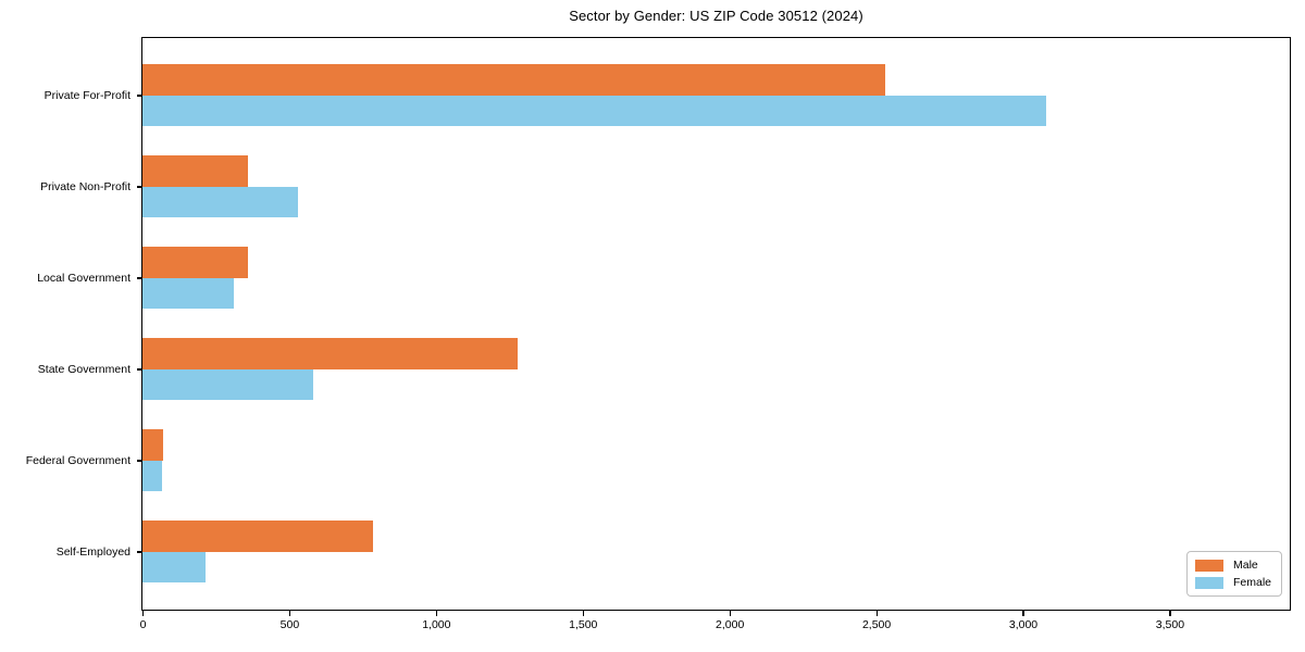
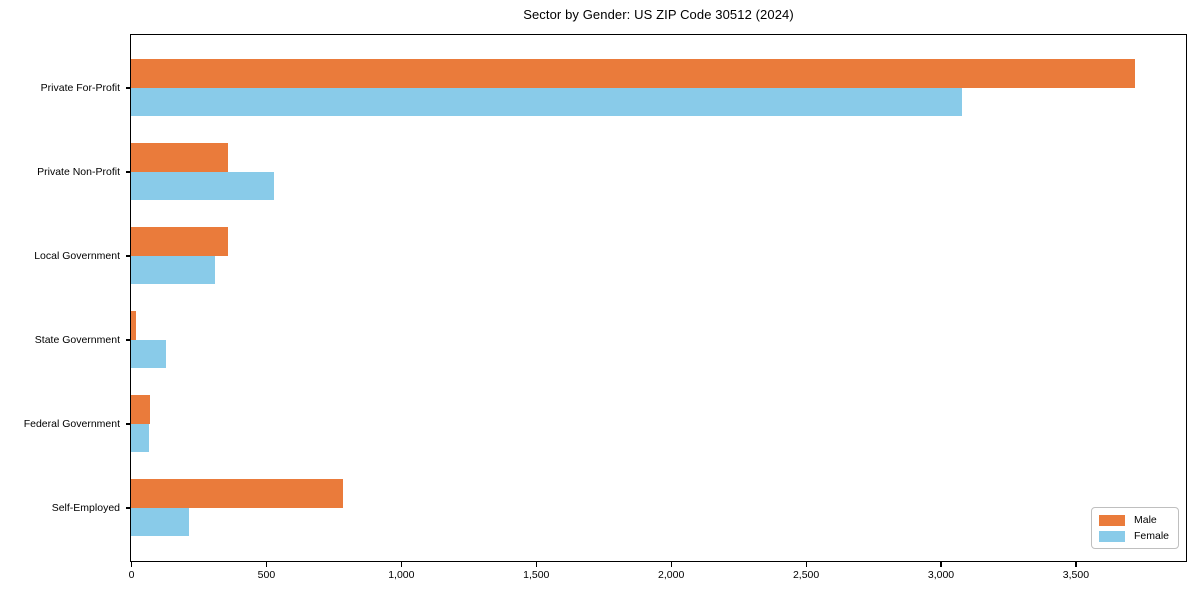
Male/Private For-Profit: 2530 -> 3720
Male/State Government: 1280 -> 20
Female/State Government: 580 -> 130
